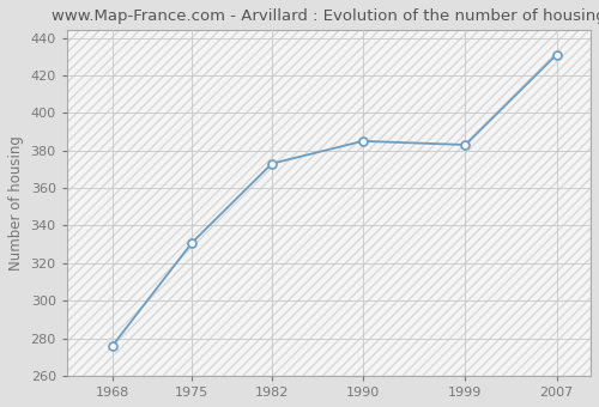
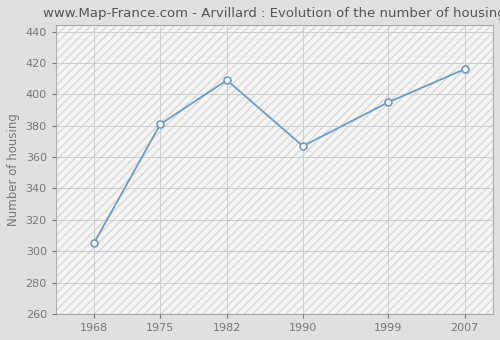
1968: 276 -> 305
1975: 331 -> 381
1982: 373 -> 409
1990: 385 -> 367
1999: 383 -> 395
2007: 431 -> 416
